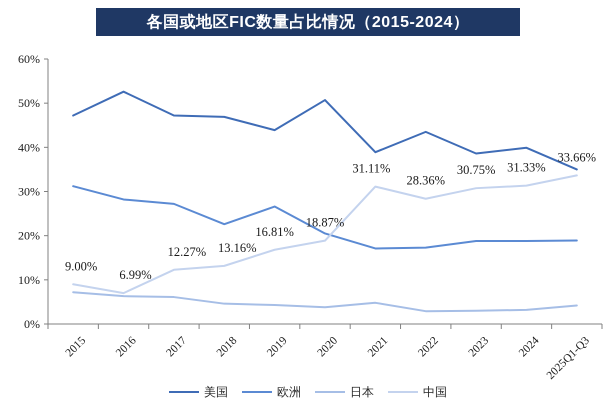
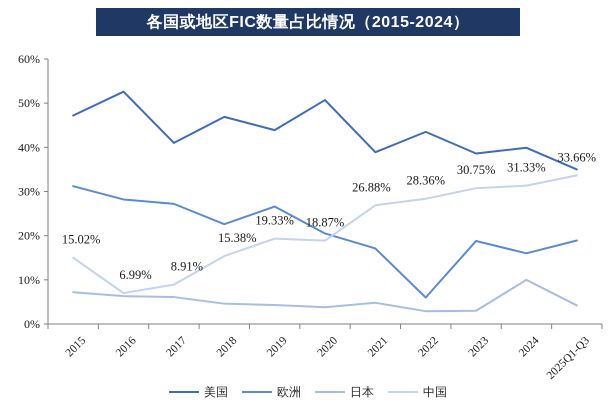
中国/2015: 9.00% -> 15.02%
美国/2017: 47% -> 41%
中国/2017: 12.27% -> 8.91%
中国/2018: 13.16% -> 15.38%
中国/2019: 16.81% -> 19.33%
中国/2021: 31.11% -> 26.88%
欧洲/2022: 17% -> 6%
欧洲/2024: 19% -> 16%
日本/2024: 3% -> 10%
